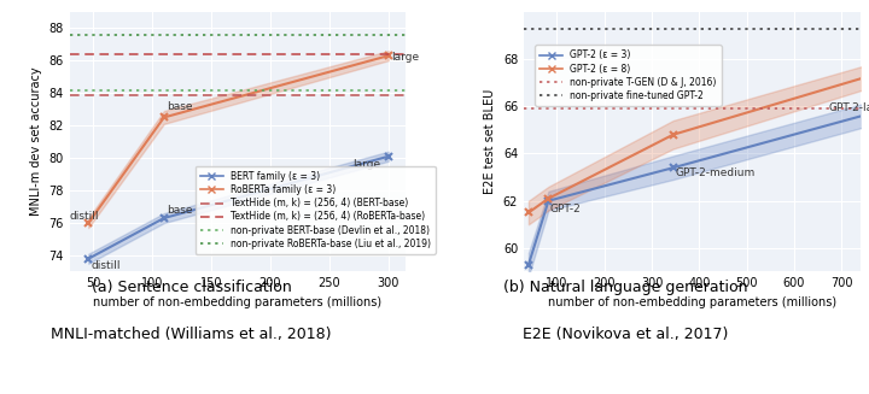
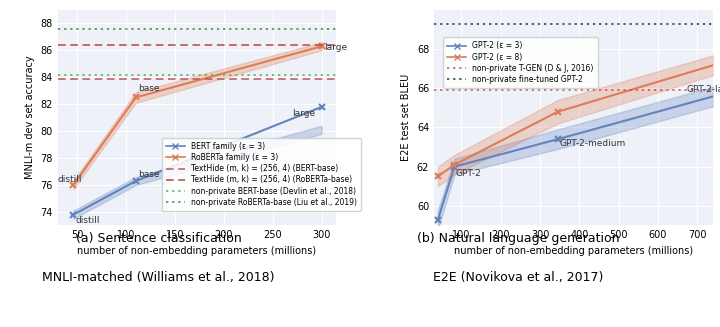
BERT family (ε = 3)/300: 80.1 -> 81.8
